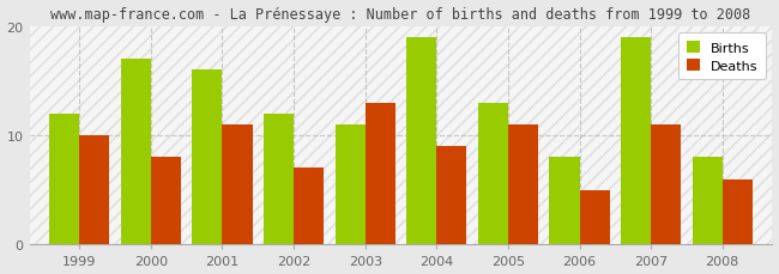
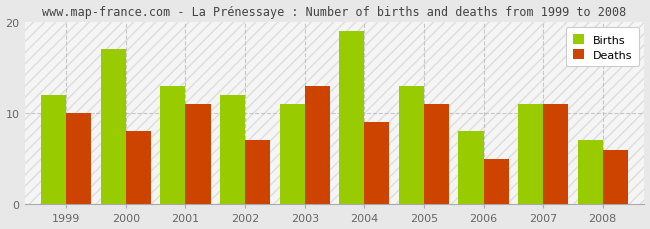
Births/2001: 16 -> 13
Births/2007: 19 -> 11
Births/2008: 8 -> 7
